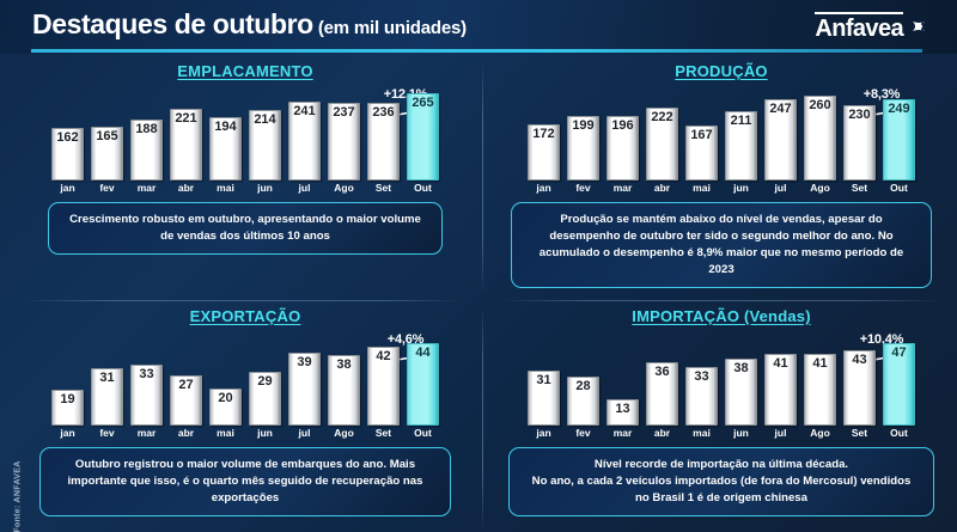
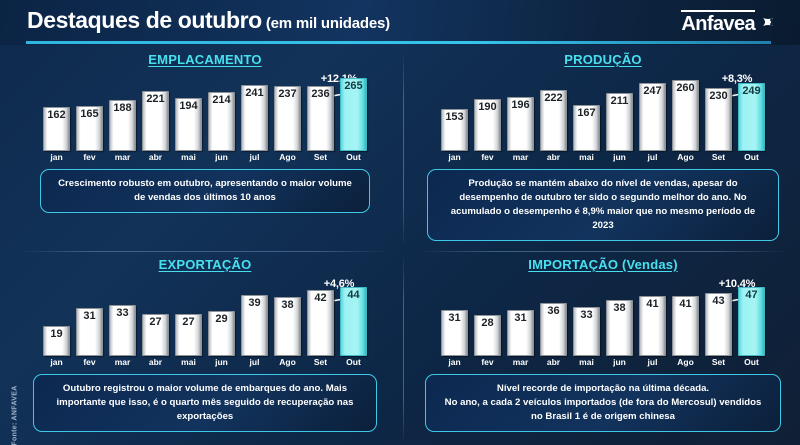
PRODUÇÃO/jan: 172 -> 153
PRODUÇÃO/fev: 199 -> 190
EXPORTAÇÃO/mai: 20 -> 27
IMPORTAÇÃO (Vendas)/mar: 13 -> 31
